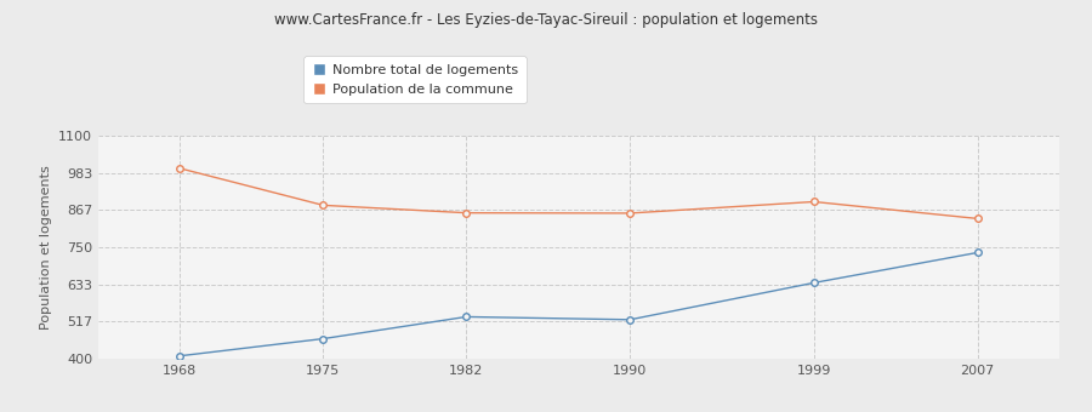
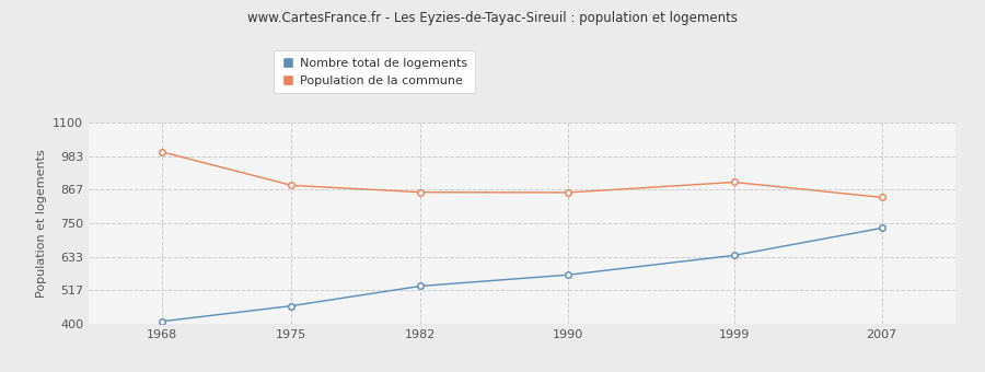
Nombre total de logements/1990: 522 -> 570
